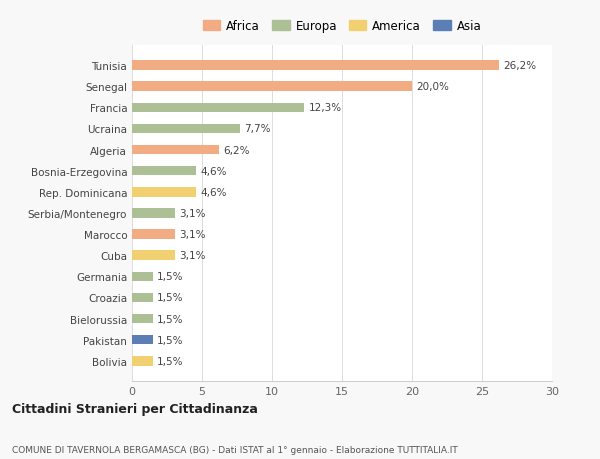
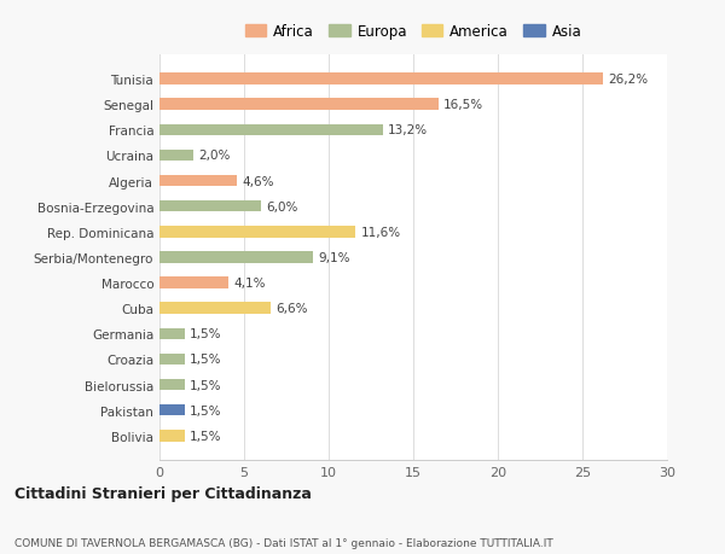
Senegal: 20,0% -> 16,5%
Francia: 12,3% -> 13,2%
Ucraina: 7,7% -> 2,0%
Algeria: 6,2% -> 4,6%
Bosnia-Erzegovina: 4,6% -> 6,0%
Rep. Dominicana: 4,6% -> 11,6%
Serbia/Montenegro: 3,1% -> 9,1%
Marocco: 3,1% -> 4,1%
Cuba: 3,1% -> 6,6%
